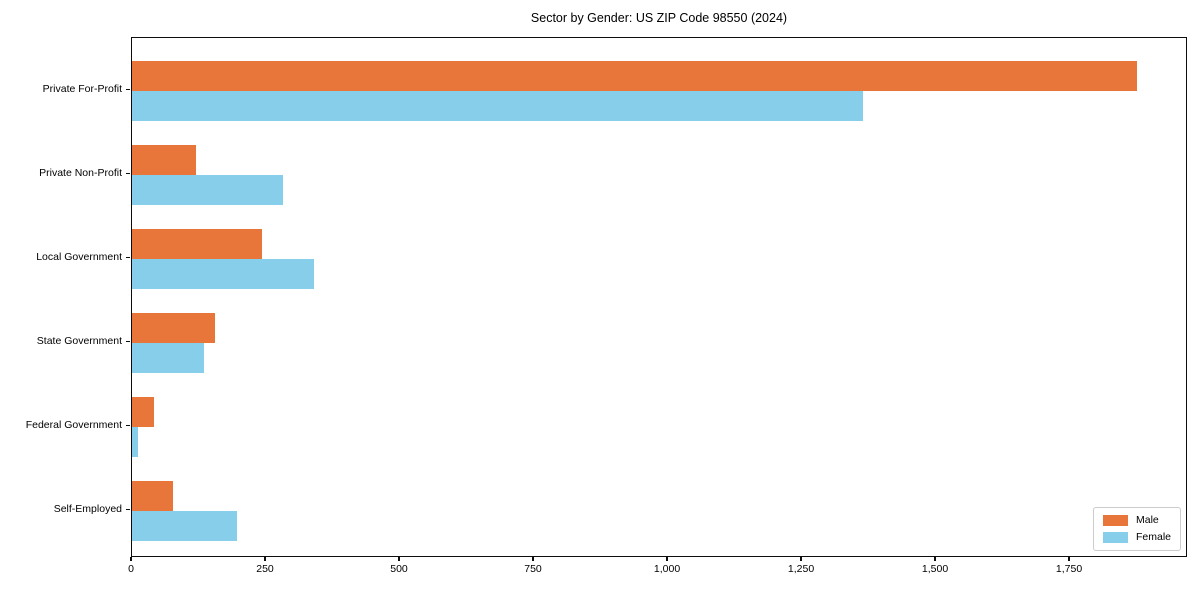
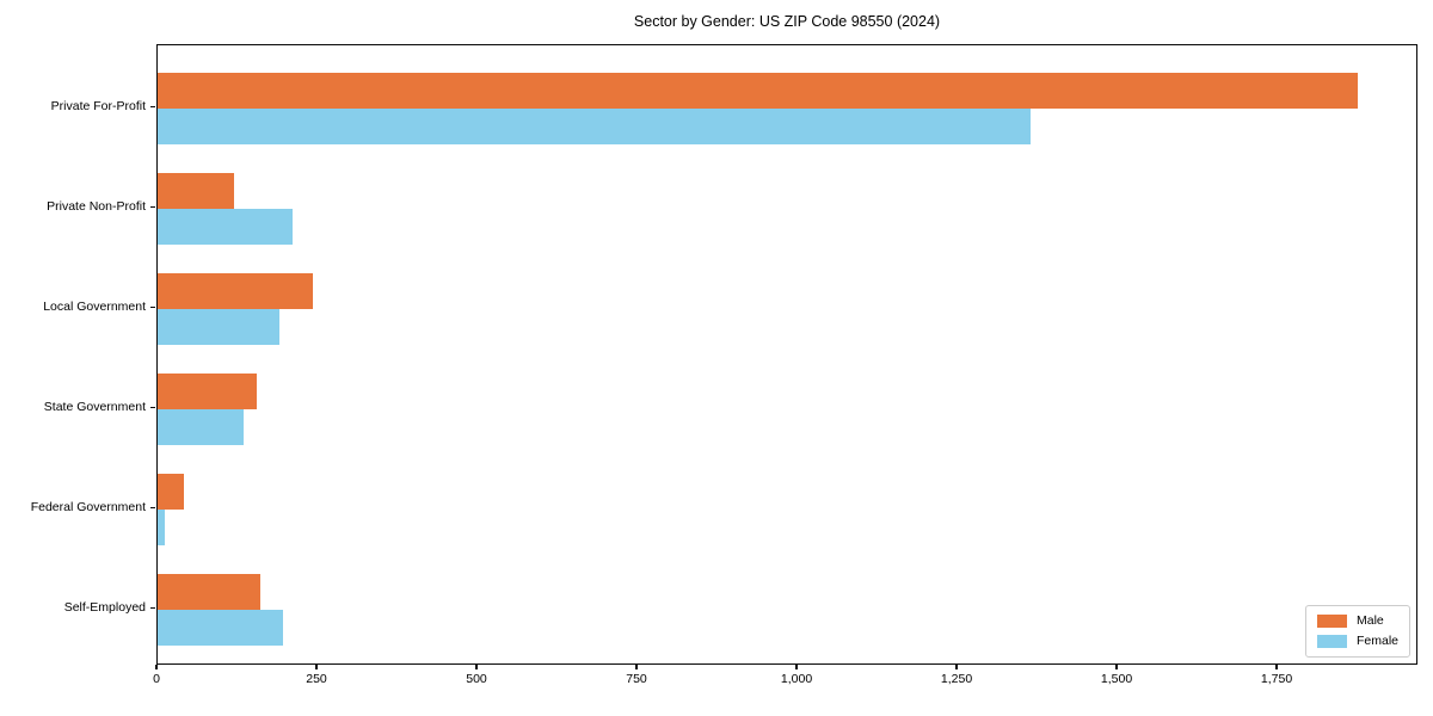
Female/Private Non-Profit: 280 -> 210
Female/Local Government: 340 -> 190
Male/Self-Employed: 80 -> 160
